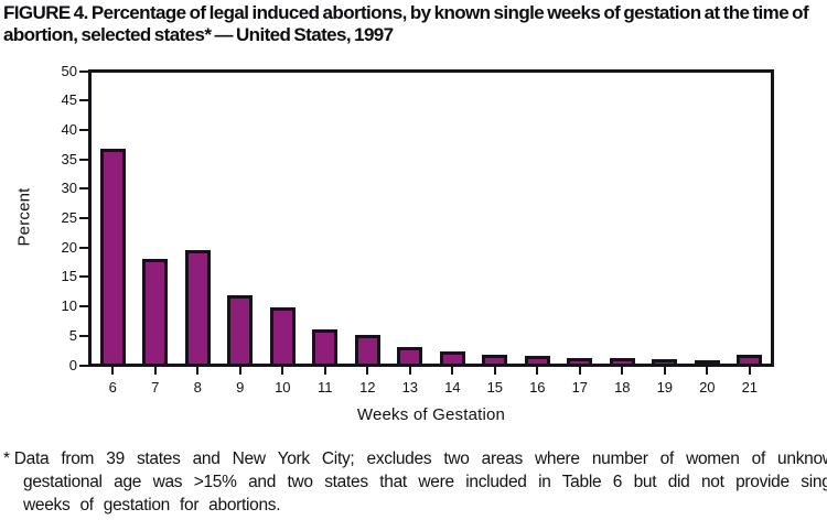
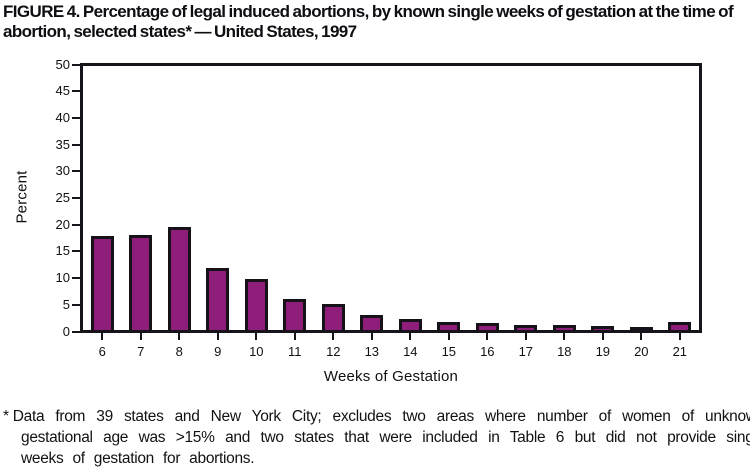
6: 37 -> 18
